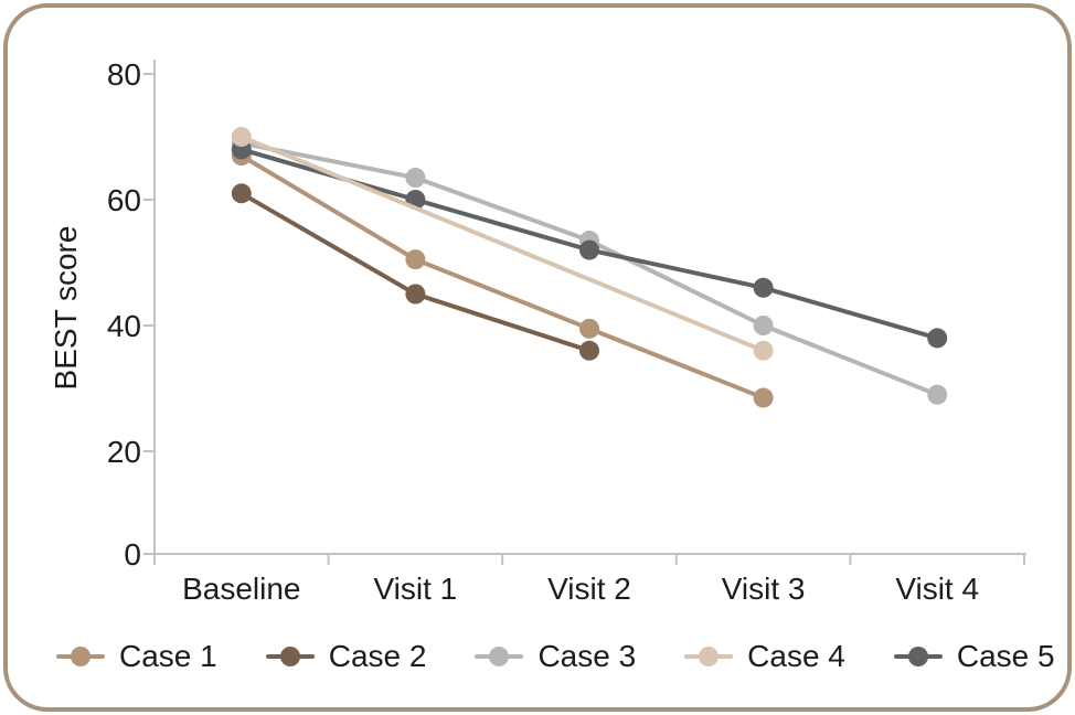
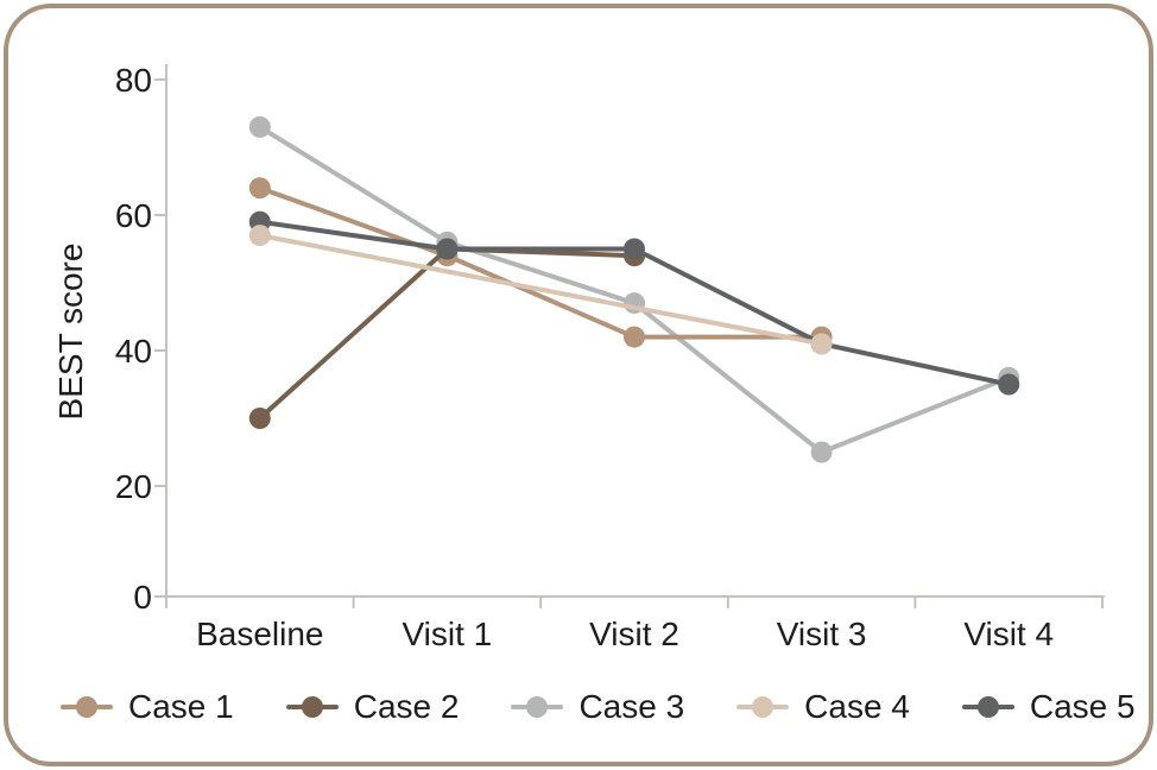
Case 1/Baseline: 67 -> 64
Case 2/Baseline: 61 -> 30
Case 3/Baseline: 69 -> 73
Case 4/Baseline: 70 -> 57
Case 5/Baseline: 68 -> 59
Case 1/Visit 1: 50 -> 54
Case 2/Visit 1: 45 -> 55
Case 3/Visit 1: 64 -> 56
Case 5/Visit 1: 60 -> 55
Case 1/Visit 2: 40 -> 42
Case 2/Visit 2: 36 -> 54
Case 3/Visit 2: 54 -> 47
Case 5/Visit 2: 52 -> 55
Case 1/Visit 3: 28 -> 42
Case 3/Visit 3: 40 -> 25
Case 4/Visit 3: 36 -> 41
Case 5/Visit 3: 46 -> 41
Case 3/Visit 4: 29 -> 36
Case 5/Visit 4: 38 -> 35
